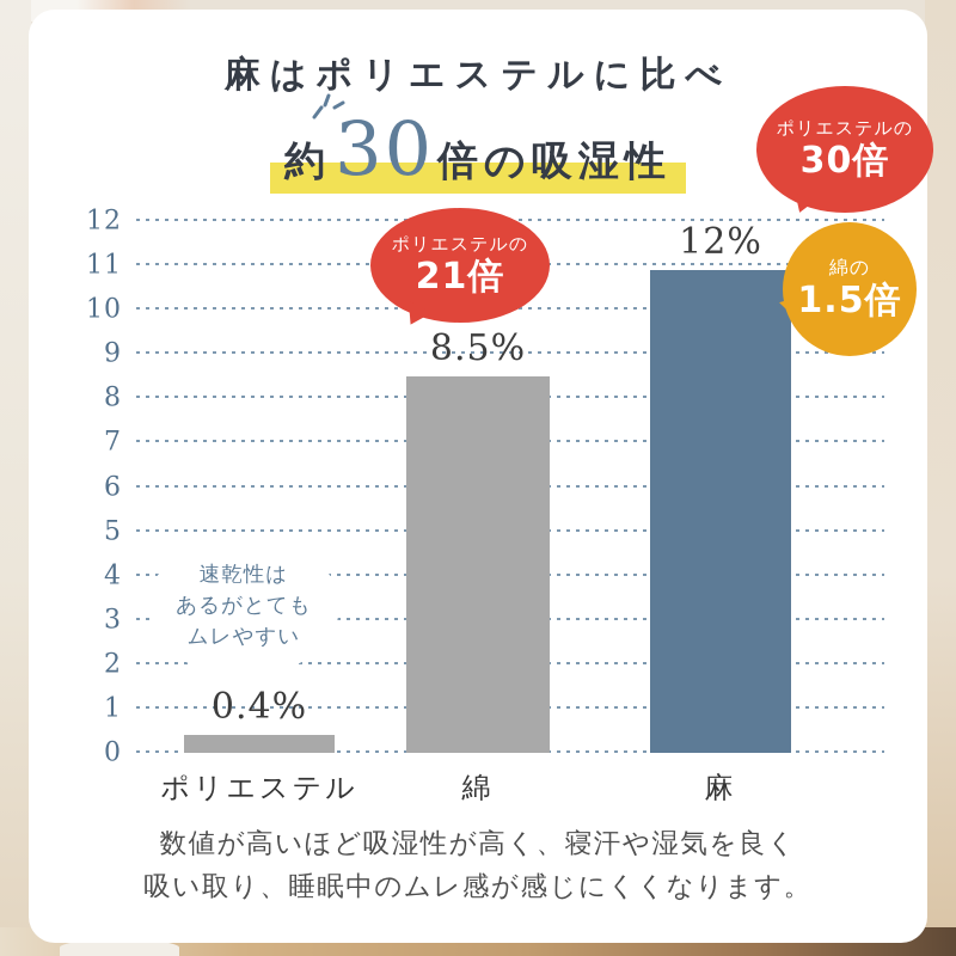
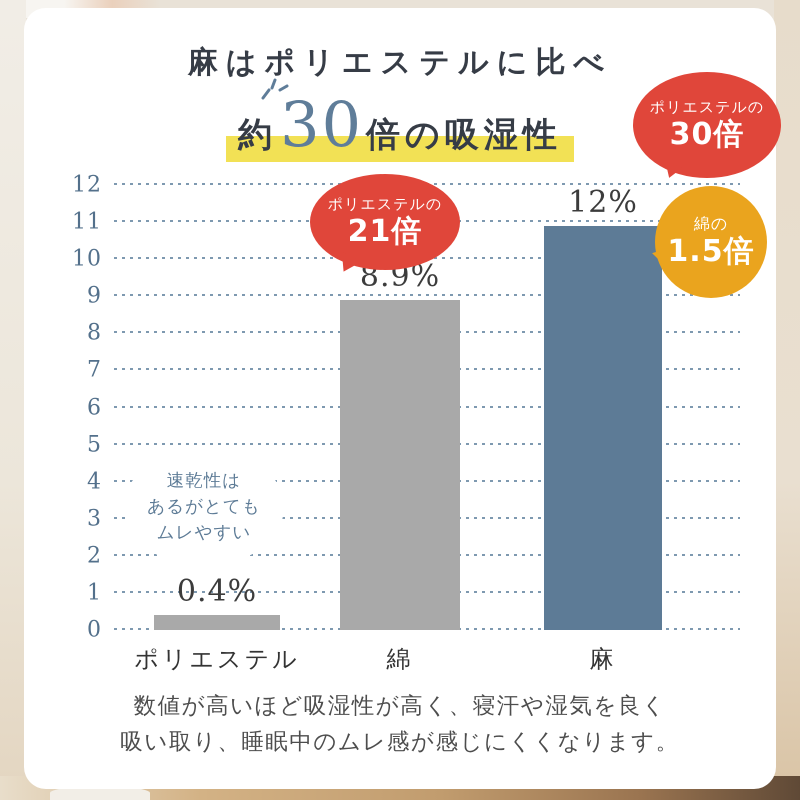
綿: 8.5% -> 8.9%
